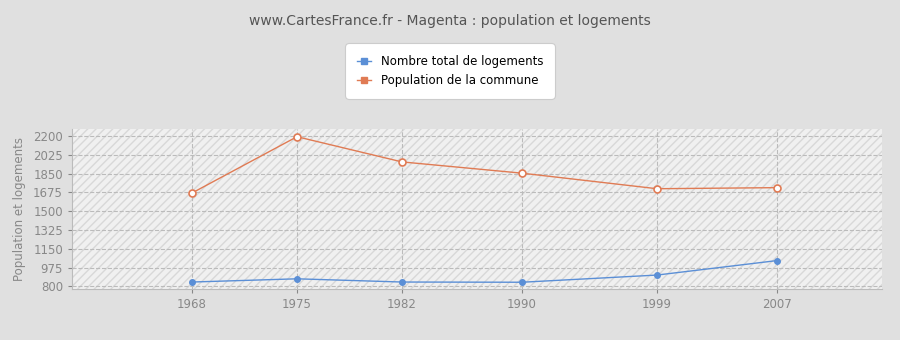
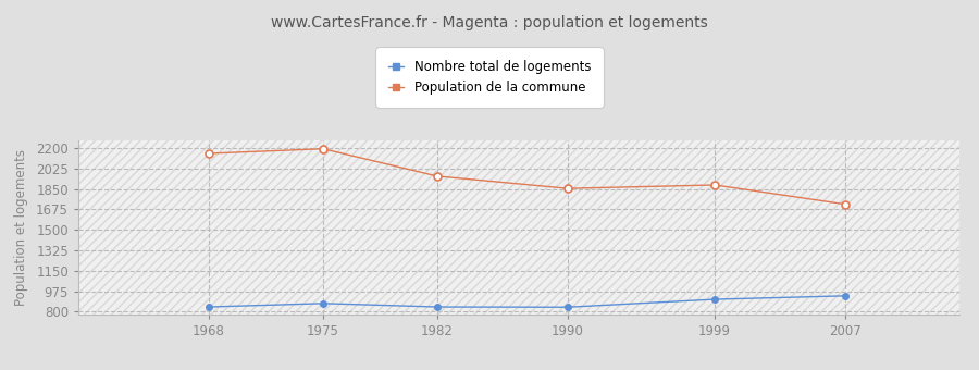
Population de la commune/1968: 1670 -> 2160
Population de la commune/1999: 1710 -> 1880
Nombre total de logements/2007: 1040 -> 940
